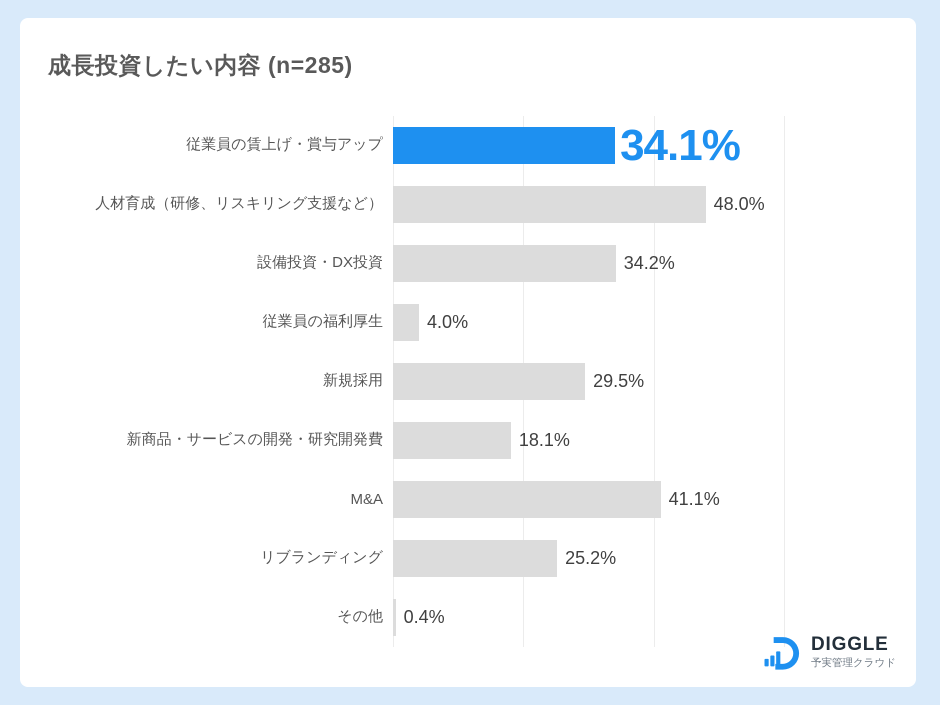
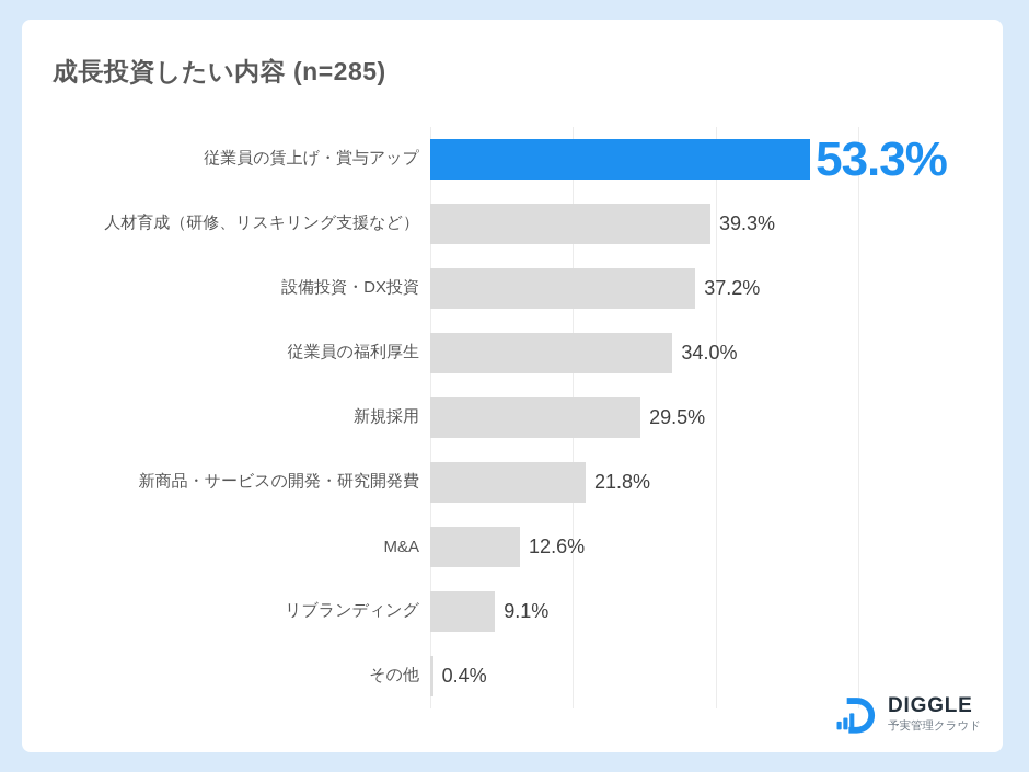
従業員の賃上げ・賞与アップ: 34.1% -> 53.3%
人材育成（研修、リスキリング支援など）: 48.0% -> 39.3%
設備投資・DX投資: 34.2% -> 37.2%
従業員の福利厚生: 4.0% -> 34.0%
新商品・サービスの開発・研究開発費: 18.1% -> 21.8%
M&A: 41.1% -> 12.6%
リブランディング: 25.2% -> 9.1%
